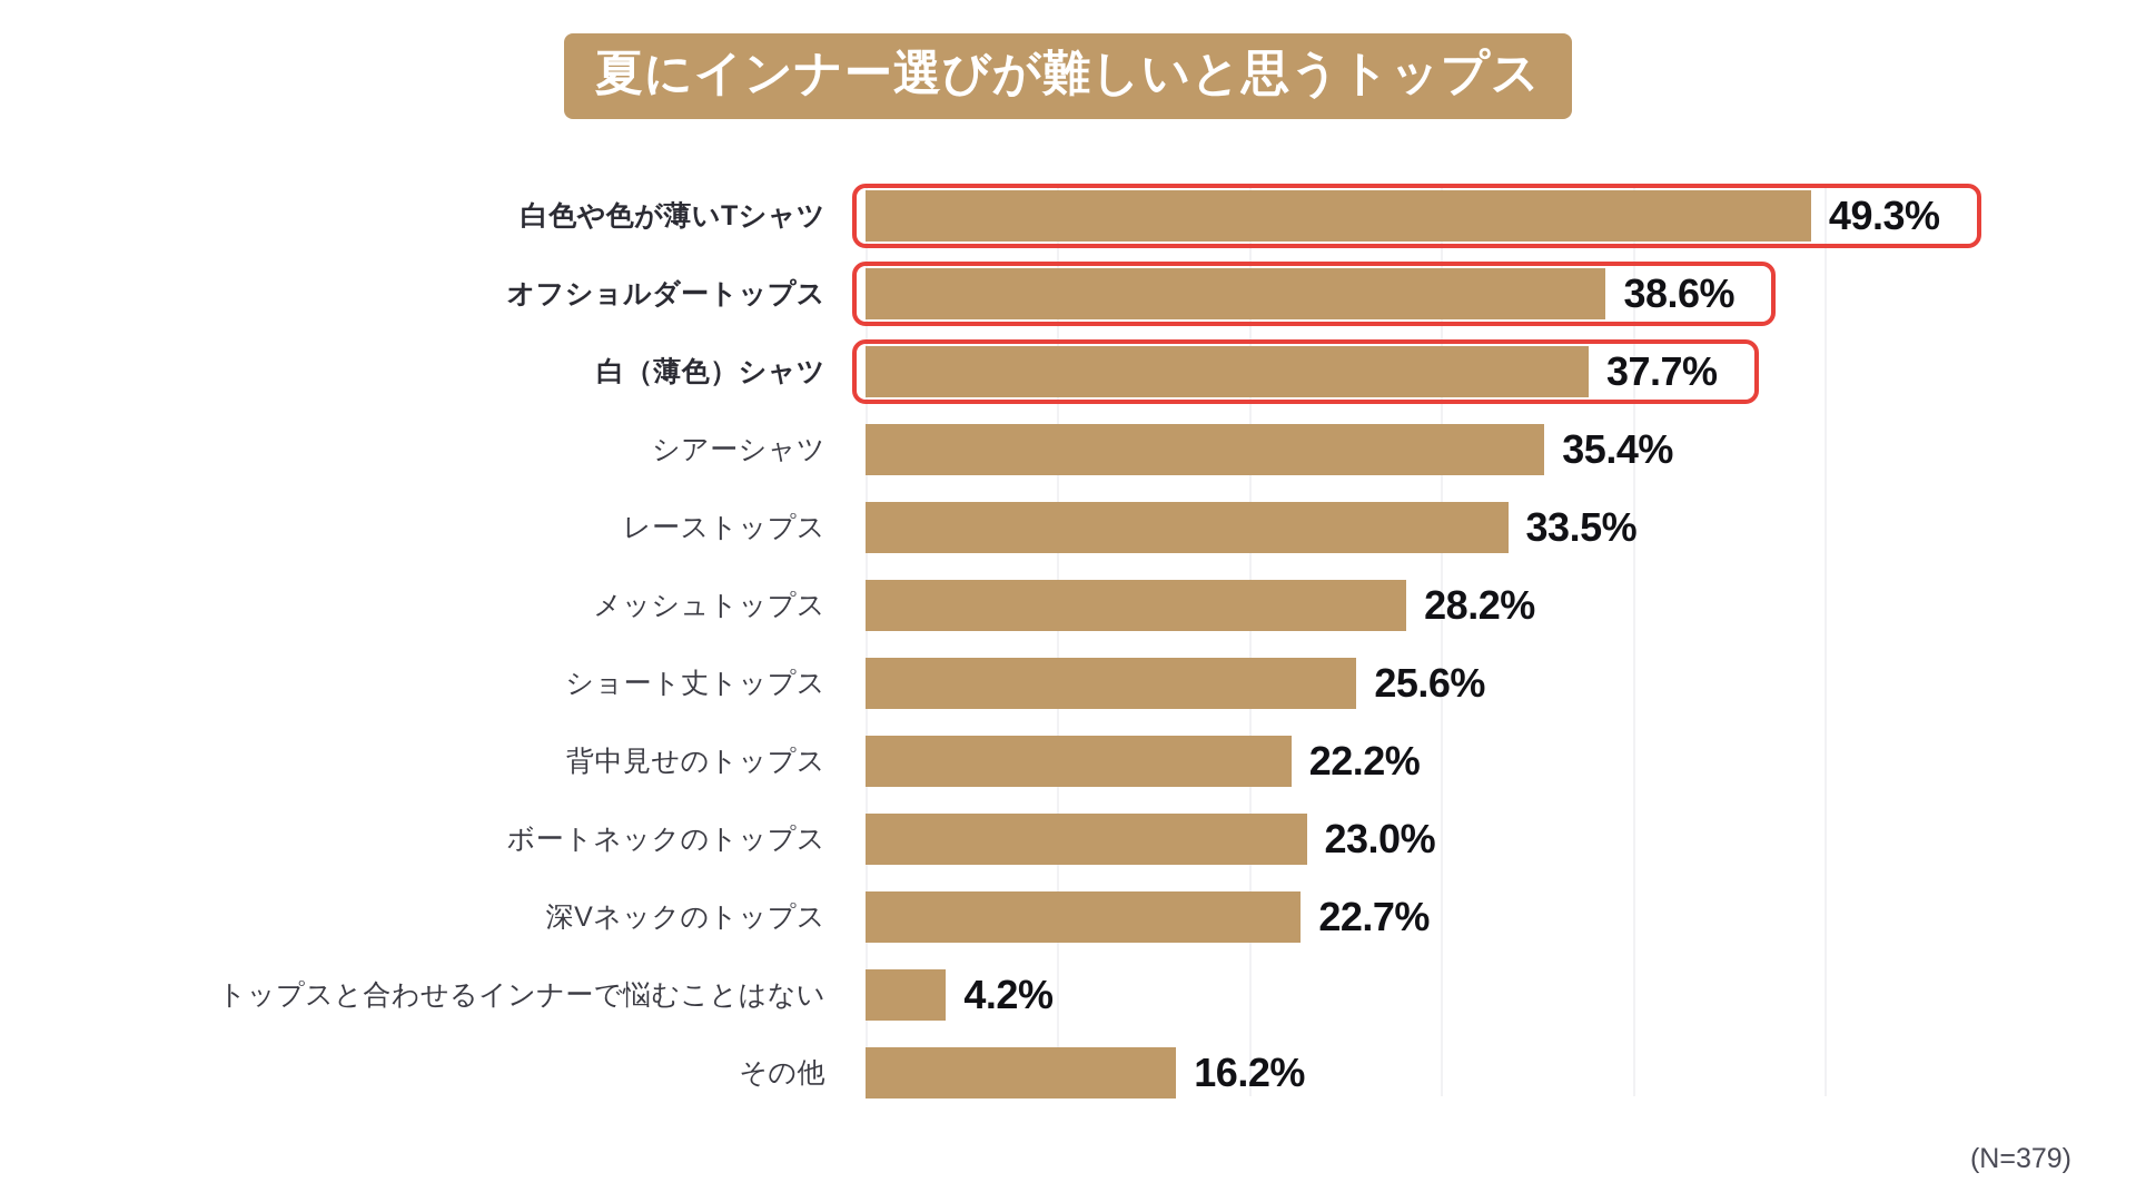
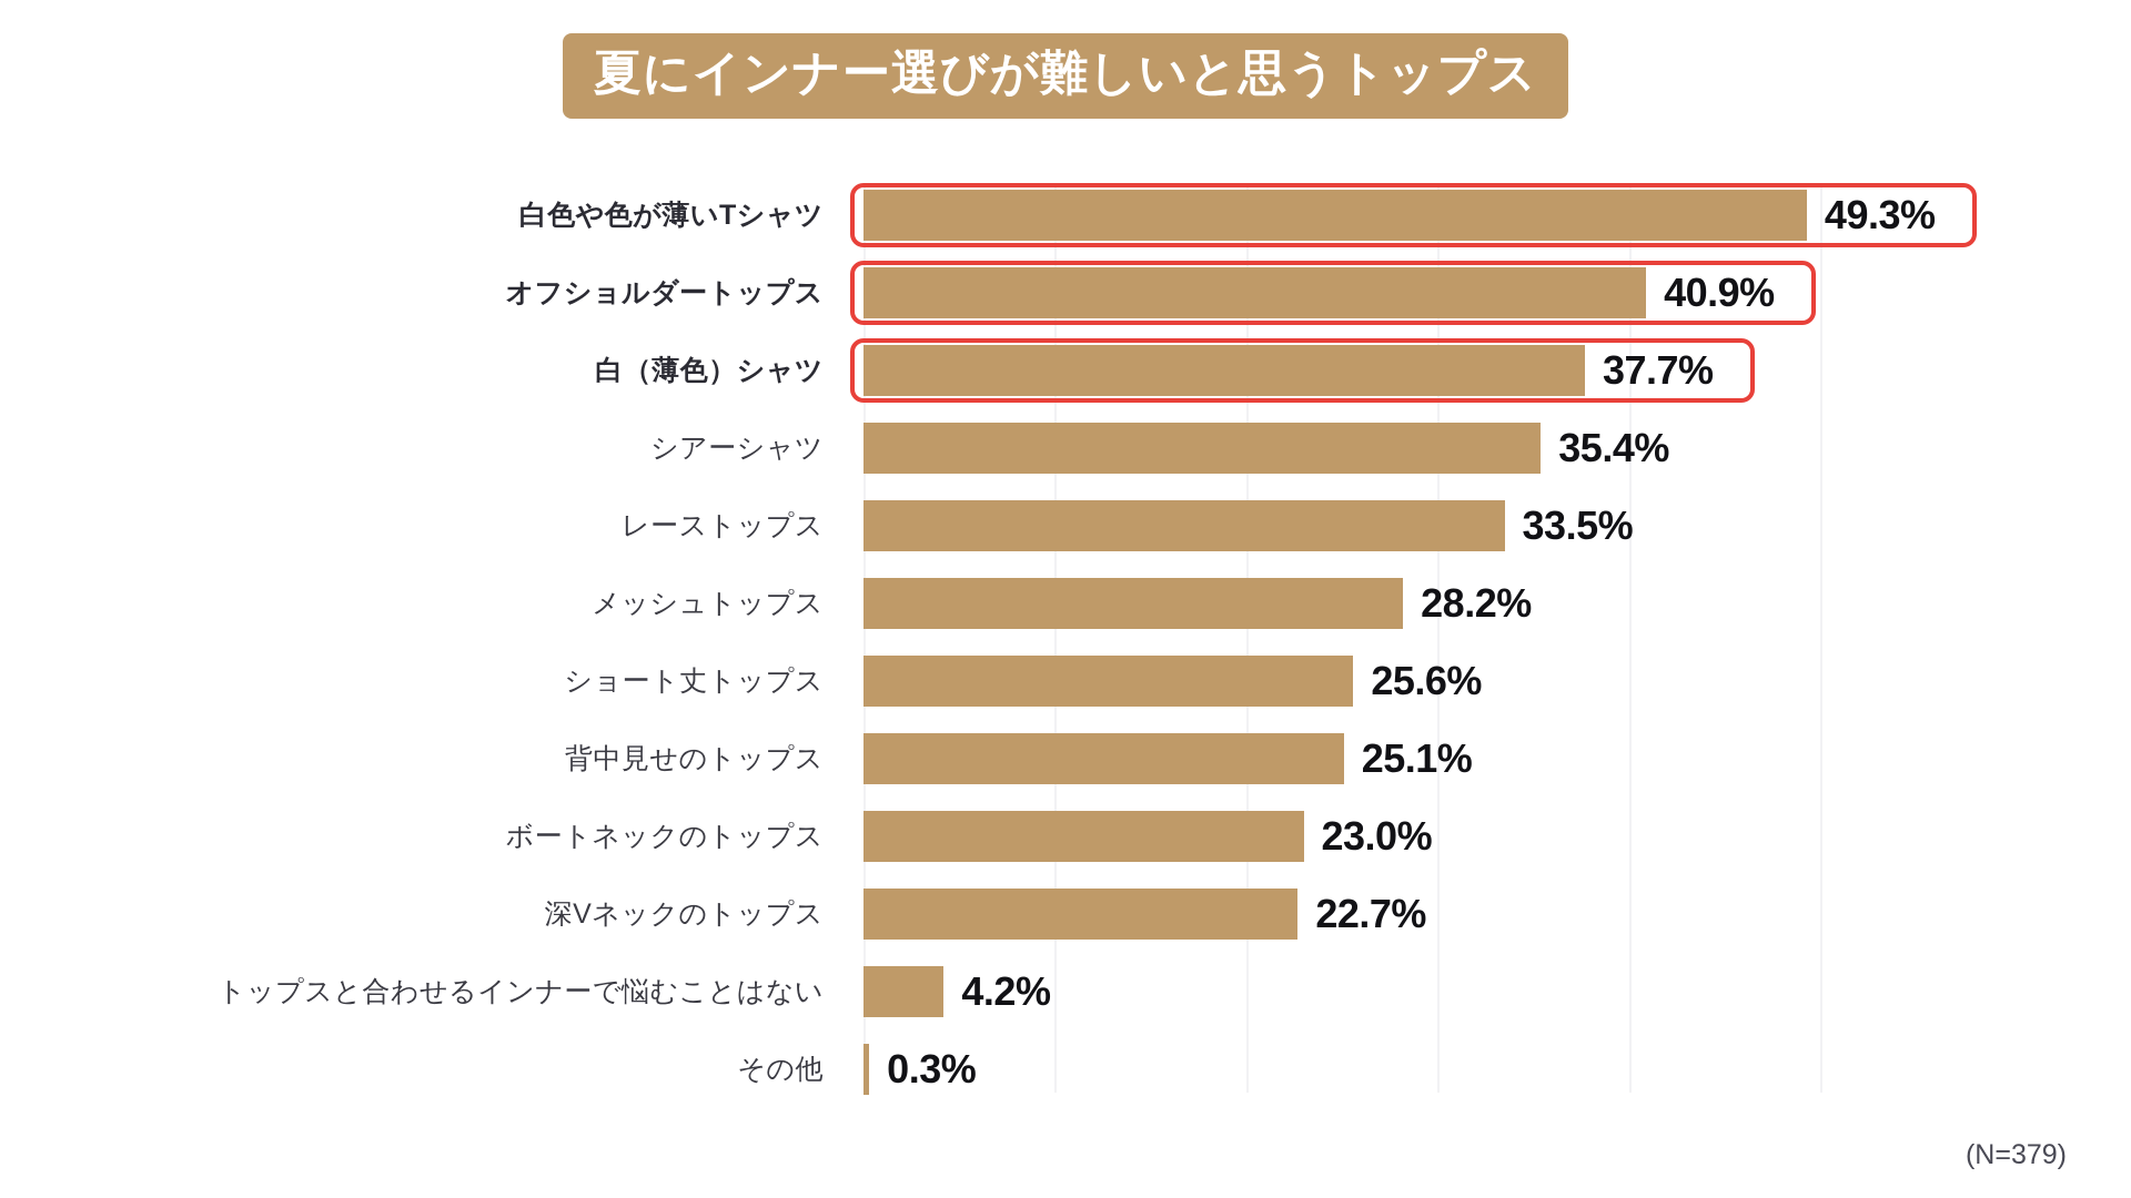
オフショルダートップス: 38.6% -> 40.9%
背中見せのトップス: 22.2% -> 25.1%
その他: 16.2% -> 0.3%
